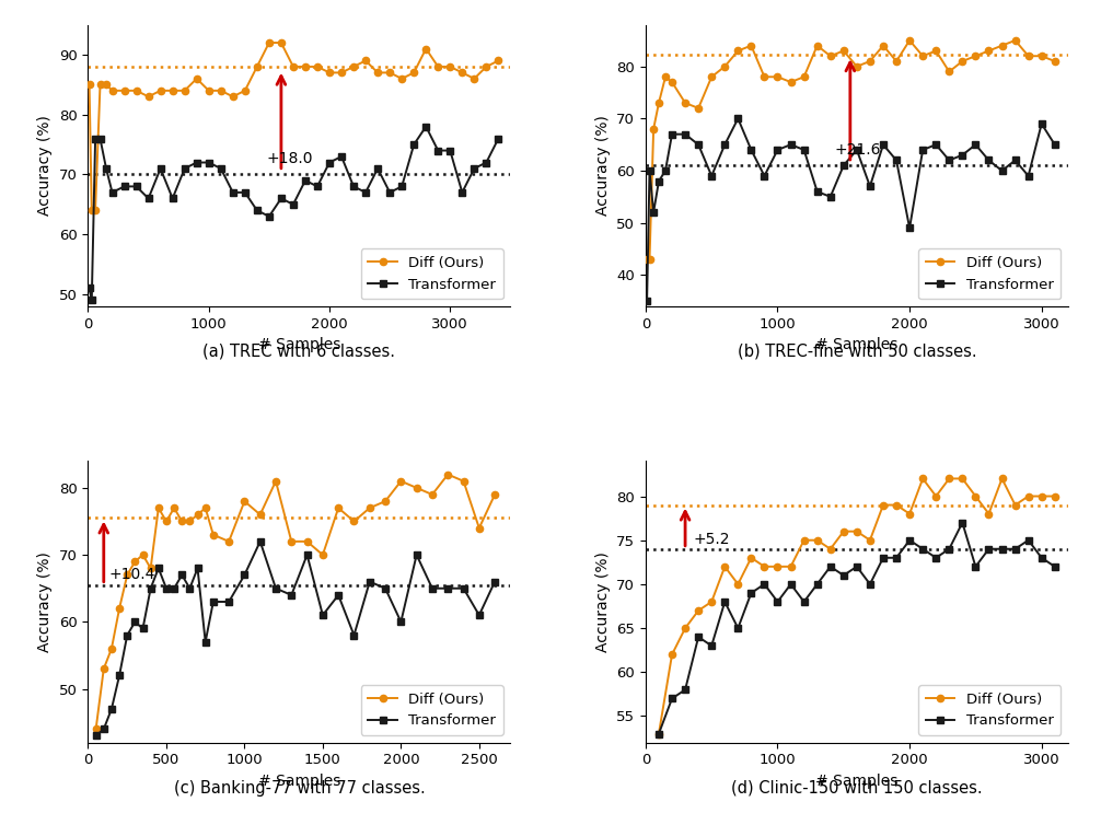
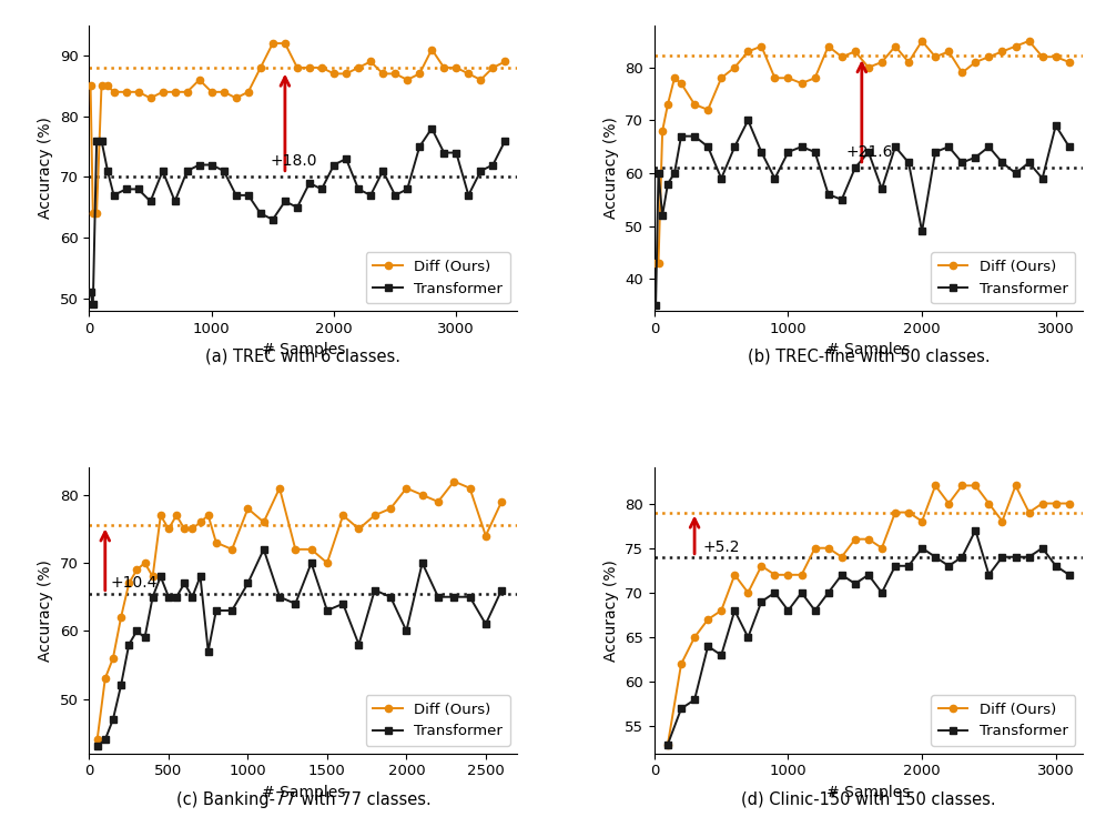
Transformer/1500: 61 -> 63
